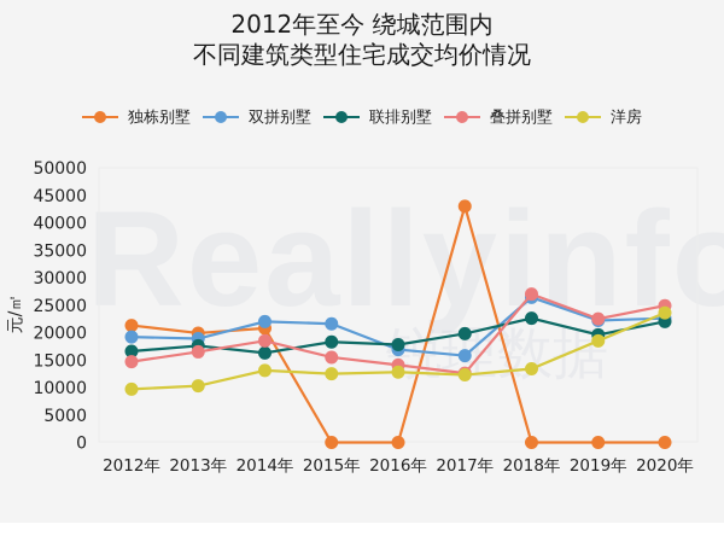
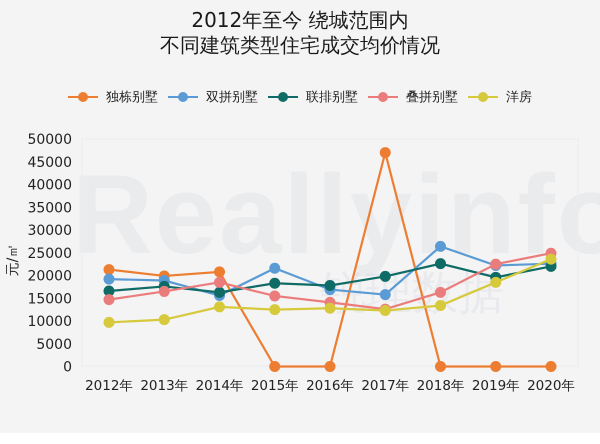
双拼别墅/2014年: 22000 -> 16000
独栋别墅/2017年: 43000 -> 47000
叠拼别墅/2018年: 27000 -> 16000
